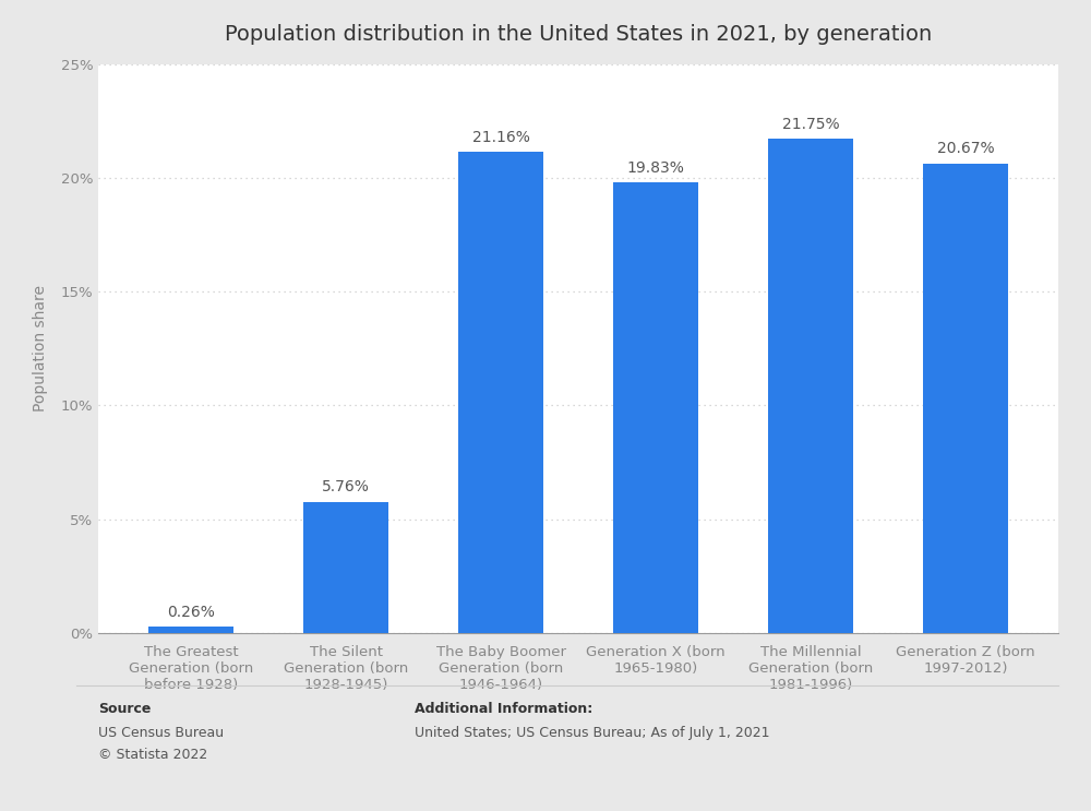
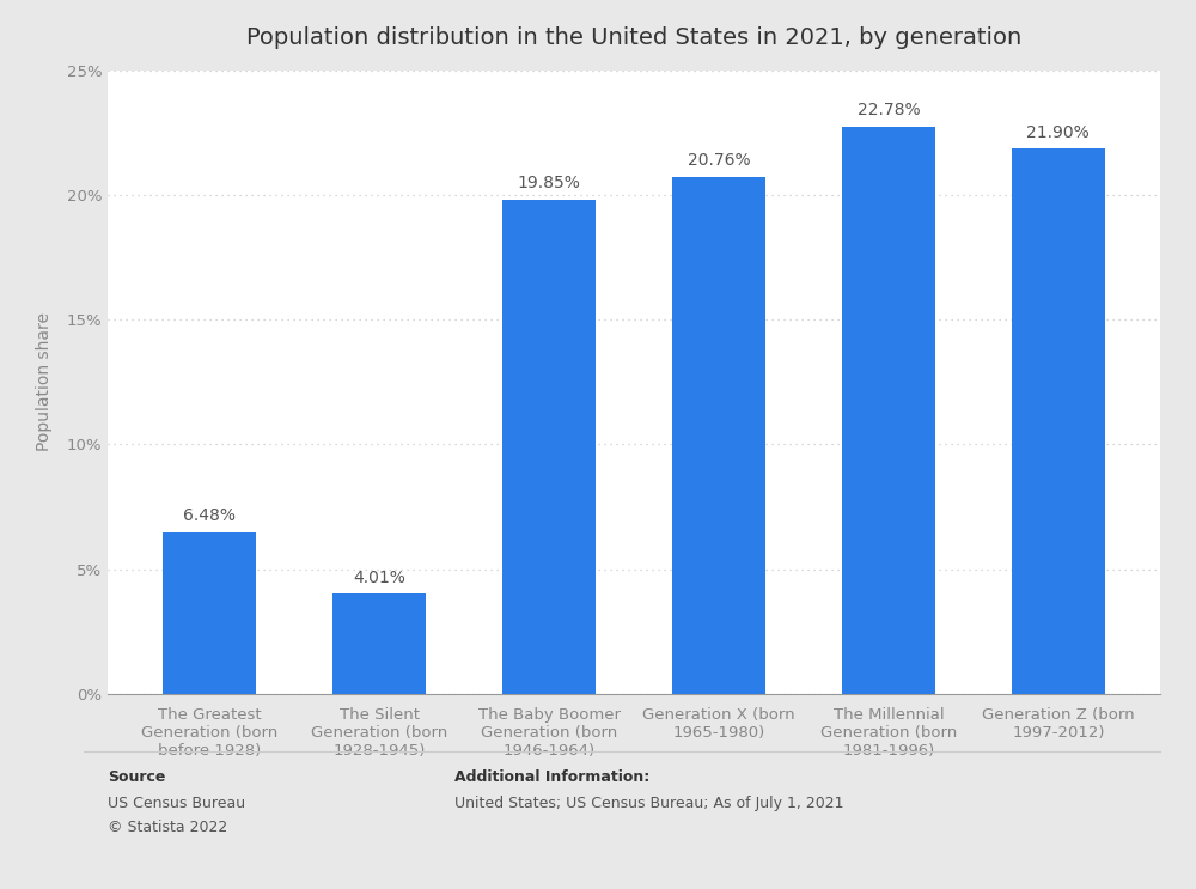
The Greatest Generation (born before 1928): 0.26% -> 6.48%
The Silent Generation (born 1928-1945): 5.76% -> 4.01%
The Baby Boomer Generation (born 1946-1964): 21.16% -> 19.85%
Generation X (born 1965-1980): 19.83% -> 20.76%
The Millennial Generation (born 1981-1996): 21.75% -> 22.78%
Generation Z (born 1997-2012): 20.67% -> 21.90%
